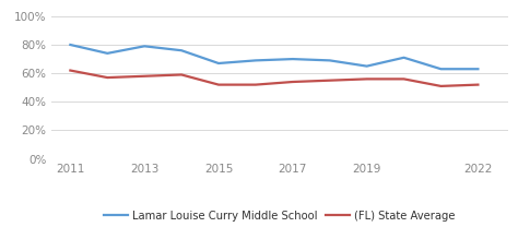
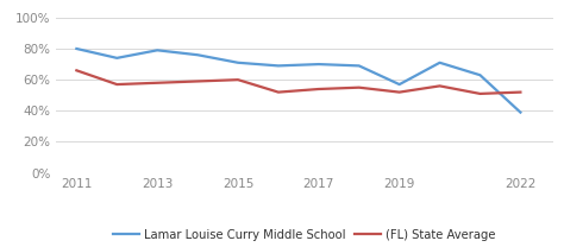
(FL) State Average/2011: 62% -> 66%
Lamar Louise Curry Middle School/2015: 67% -> 71%
(FL) State Average/2015: 52% -> 60%
Lamar Louise Curry Middle School/2019: 65% -> 57%
(FL) State Average/2019: 56% -> 52%
Lamar Louise Curry Middle School/2022: 63% -> 39%
